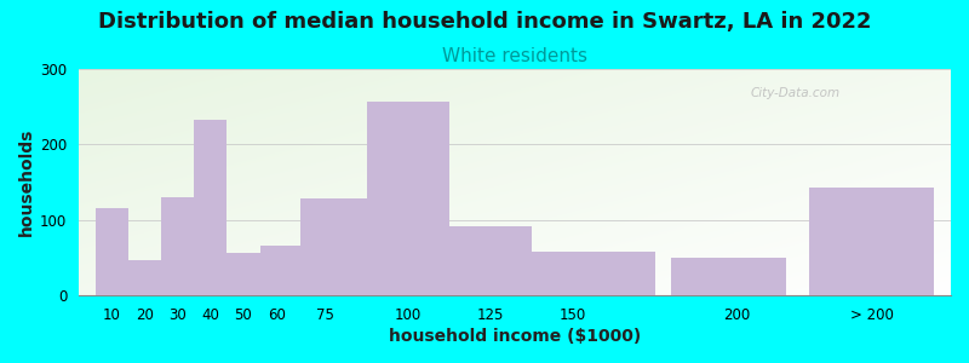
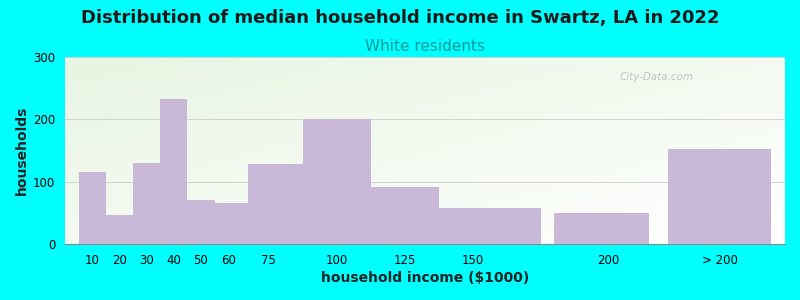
50: 56 -> 70
100: 256 -> 200
> 200: 142 -> 152
